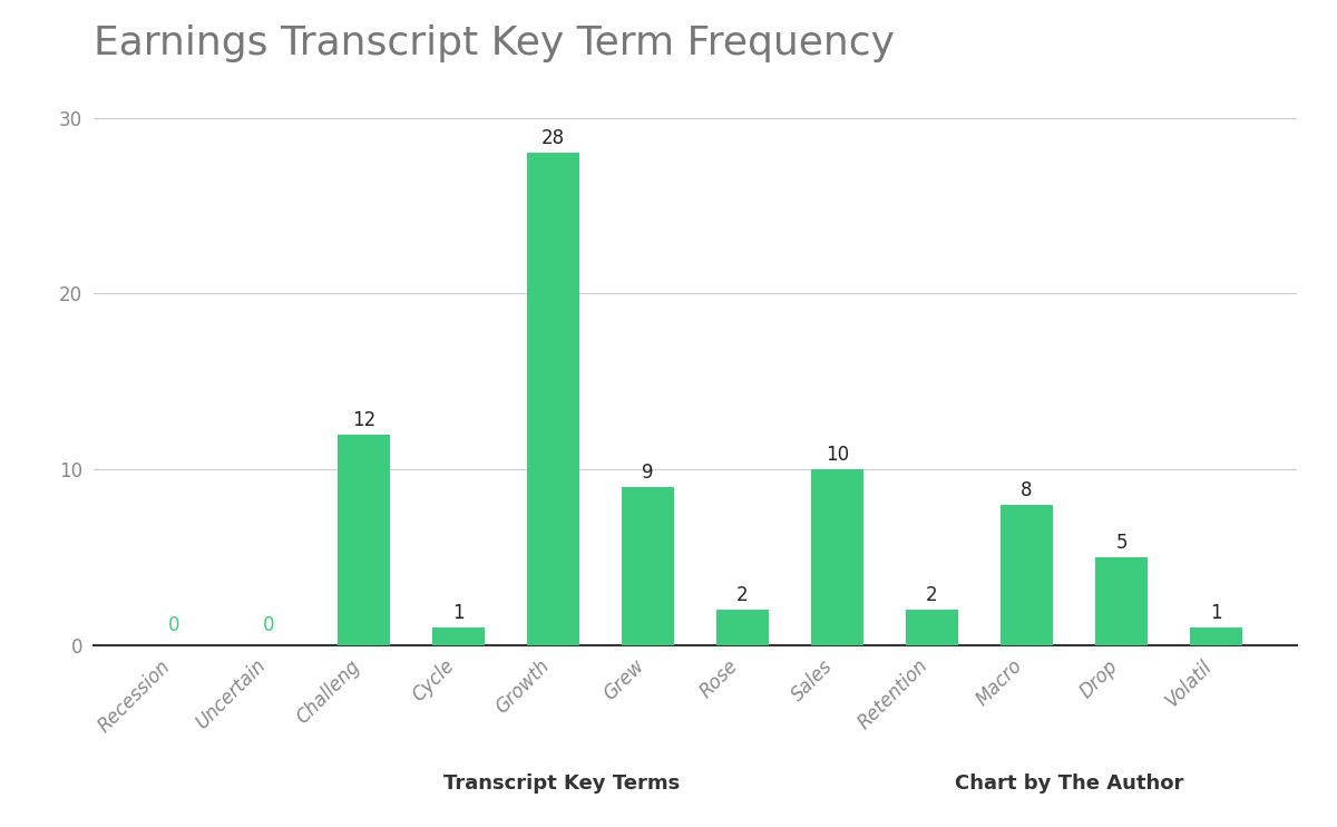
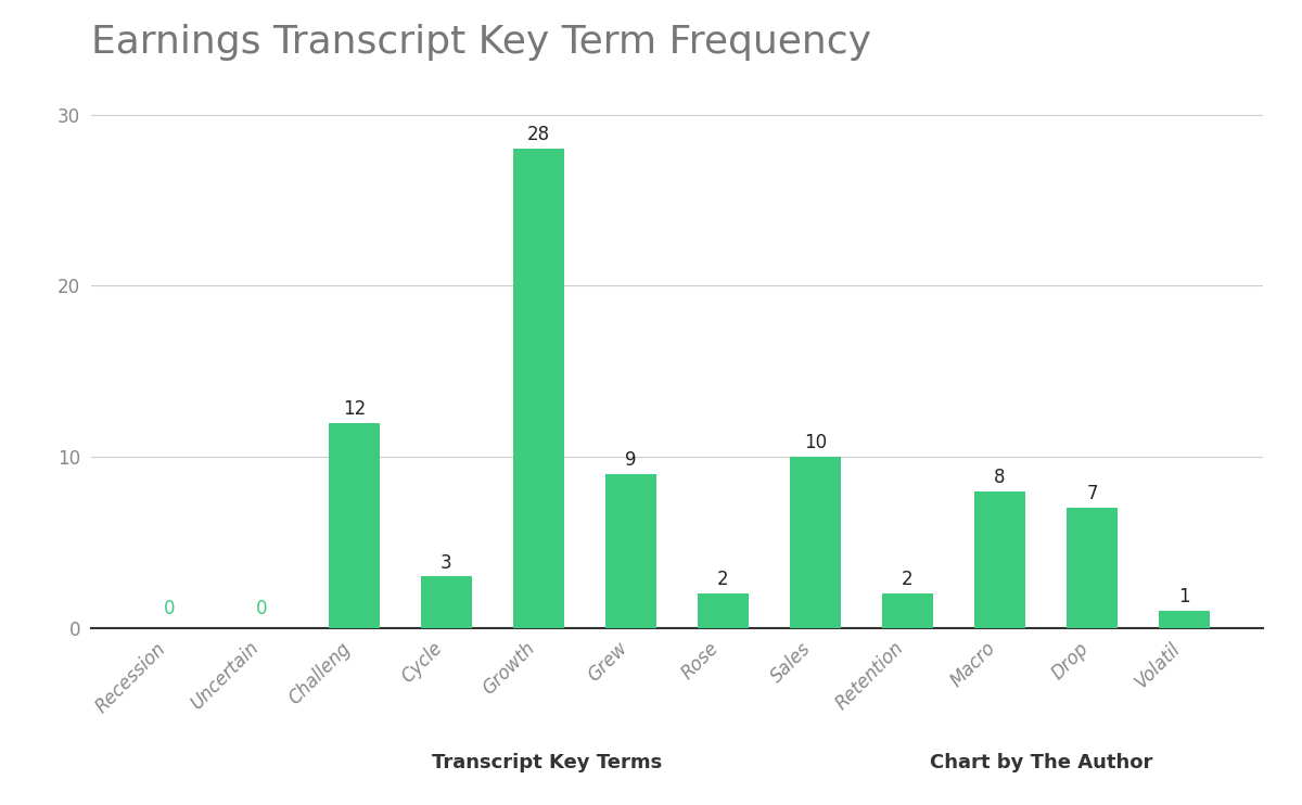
Cycle: 1 -> 3
Drop: 5 -> 7
